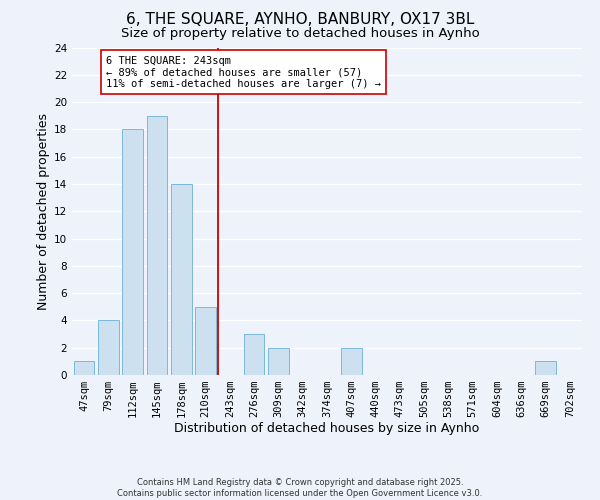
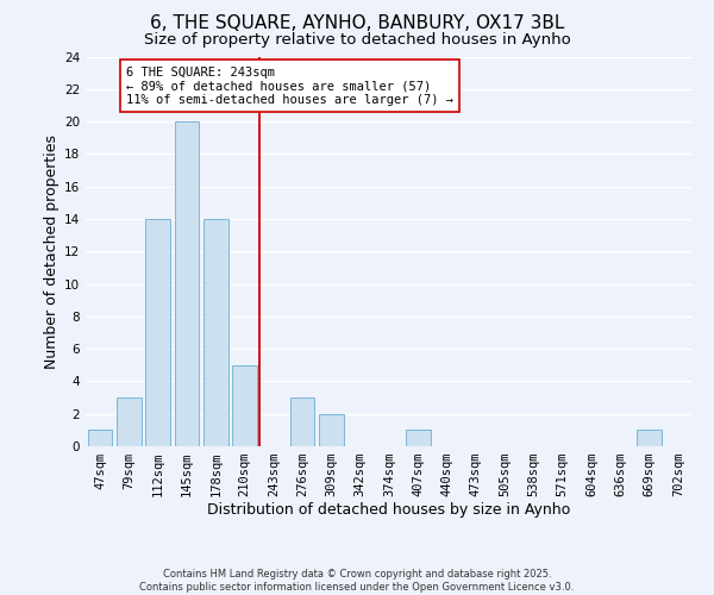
79sqm: 4 -> 3
112sqm: 18 -> 14
145sqm: 19 -> 20
407sqm: 2 -> 1
